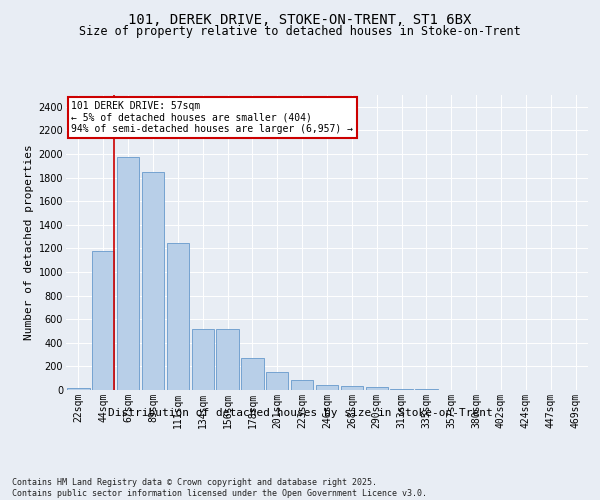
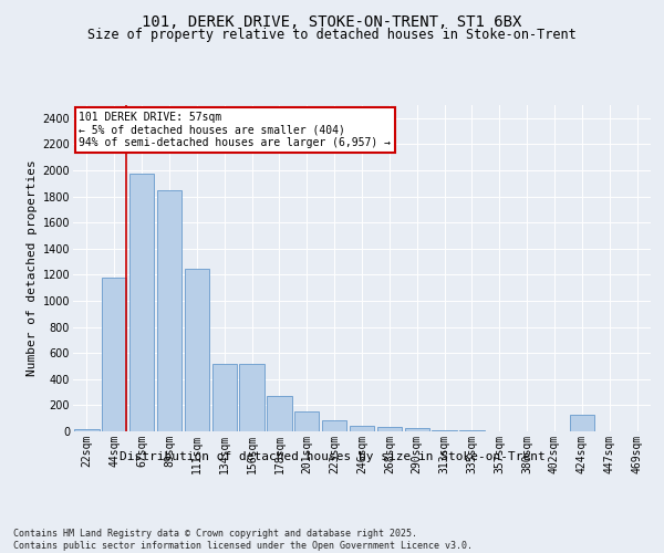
424sqm: 0 -> 130
